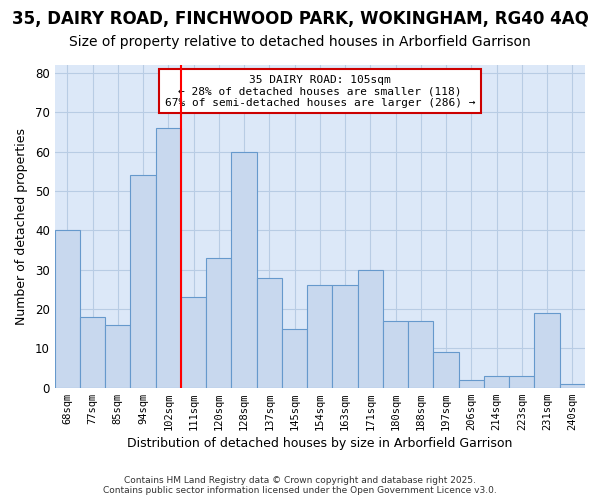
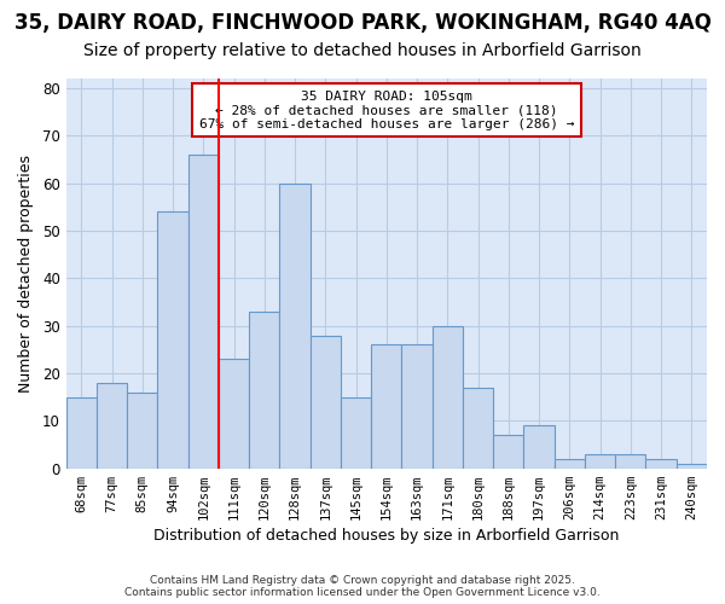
68sqm: 40 -> 15
188sqm: 17 -> 7
231sqm: 19 -> 2
